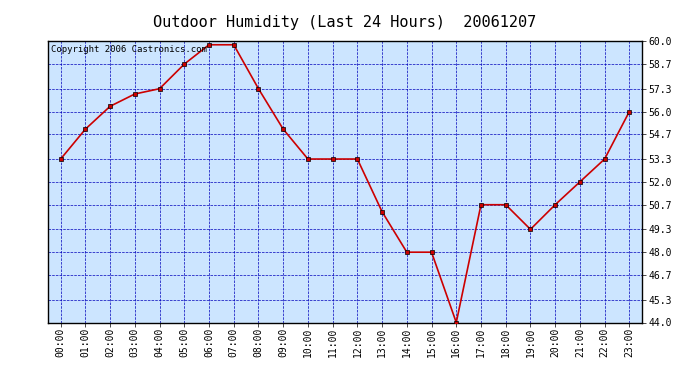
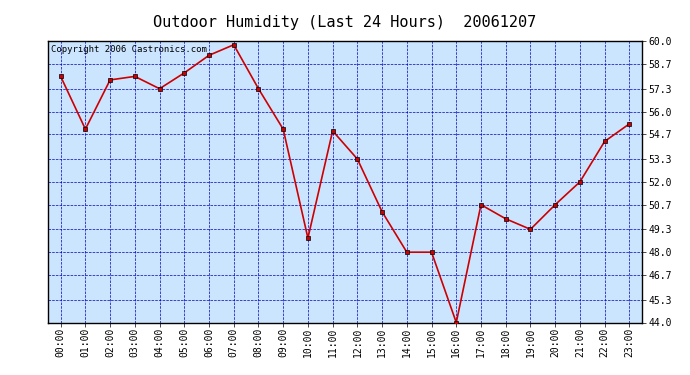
00:00: 53.3 -> 58.0
02:00: 56.3 -> 57.8
03:00: 57.0 -> 58.0
05:00: 58.7 -> 58.2
06:00: 59.8 -> 59.2
10:00: 53.3 -> 48.8
11:00: 53.3 -> 54.9
18:00: 50.7 -> 49.9
22:00: 53.3 -> 54.3
23:00: 56.0 -> 55.3
